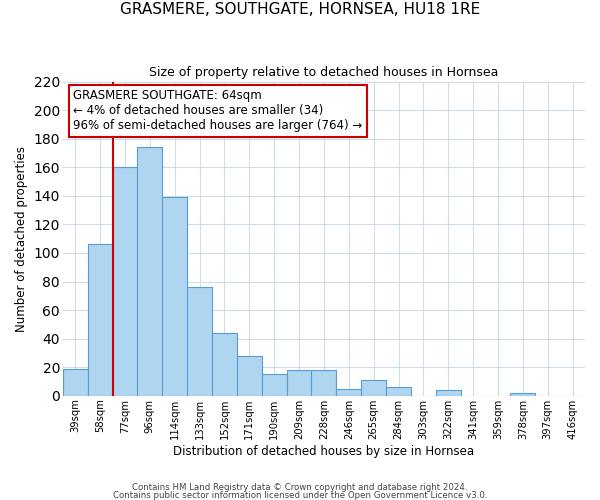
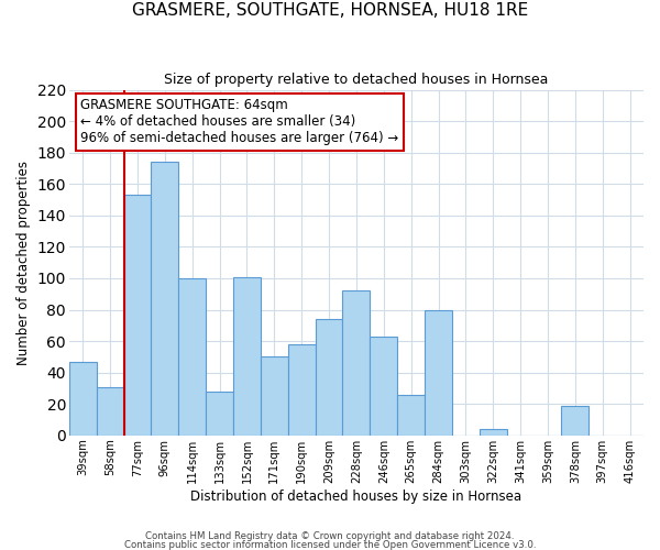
39sqm: 19 -> 47
58sqm: 106 -> 31
77sqm: 160 -> 153
114sqm: 139 -> 100
133sqm: 76 -> 28
152sqm: 44 -> 101
171sqm: 28 -> 50
190sqm: 15 -> 58
209sqm: 18 -> 74
228sqm: 18 -> 92
246sqm: 5 -> 63
265sqm: 11 -> 26
284sqm: 6 -> 80
378sqm: 2 -> 19
